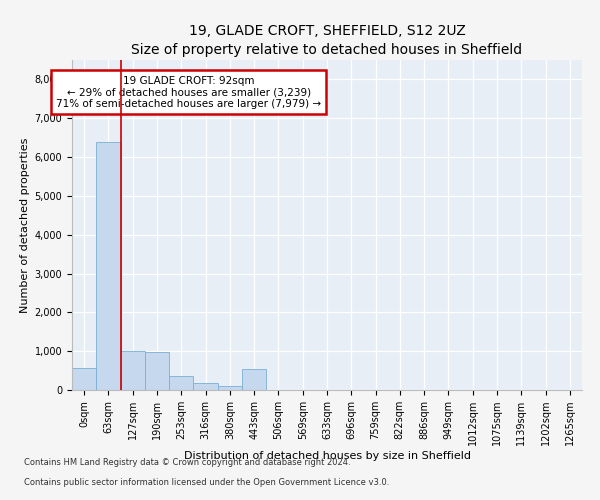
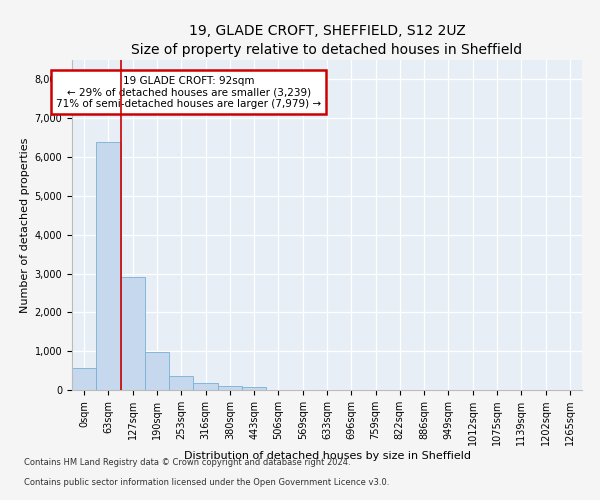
127sqm: 1,000 -> 2,920
443sqm: 550 -> 90
